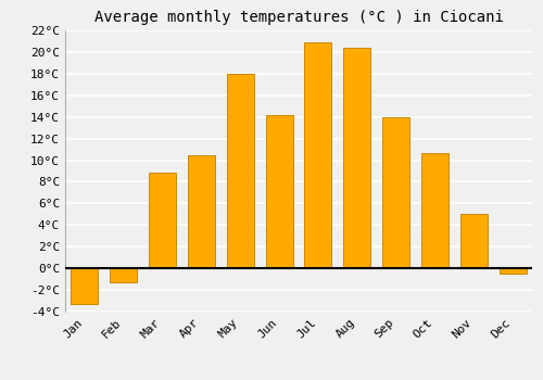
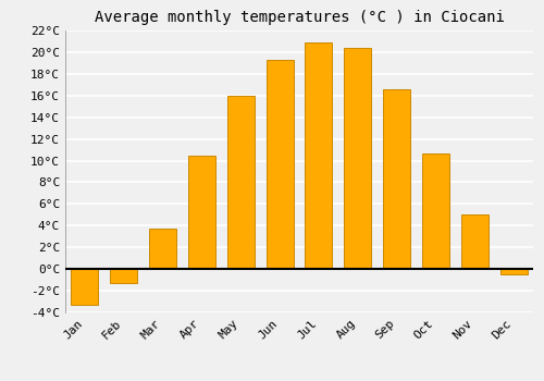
Mar: 8.8°C -> 3.7°C
May: 18.0°C -> 16.0°C
Jun: 14.2°C -> 19.3°C
Sep: 14.0°C -> 16.6°C
